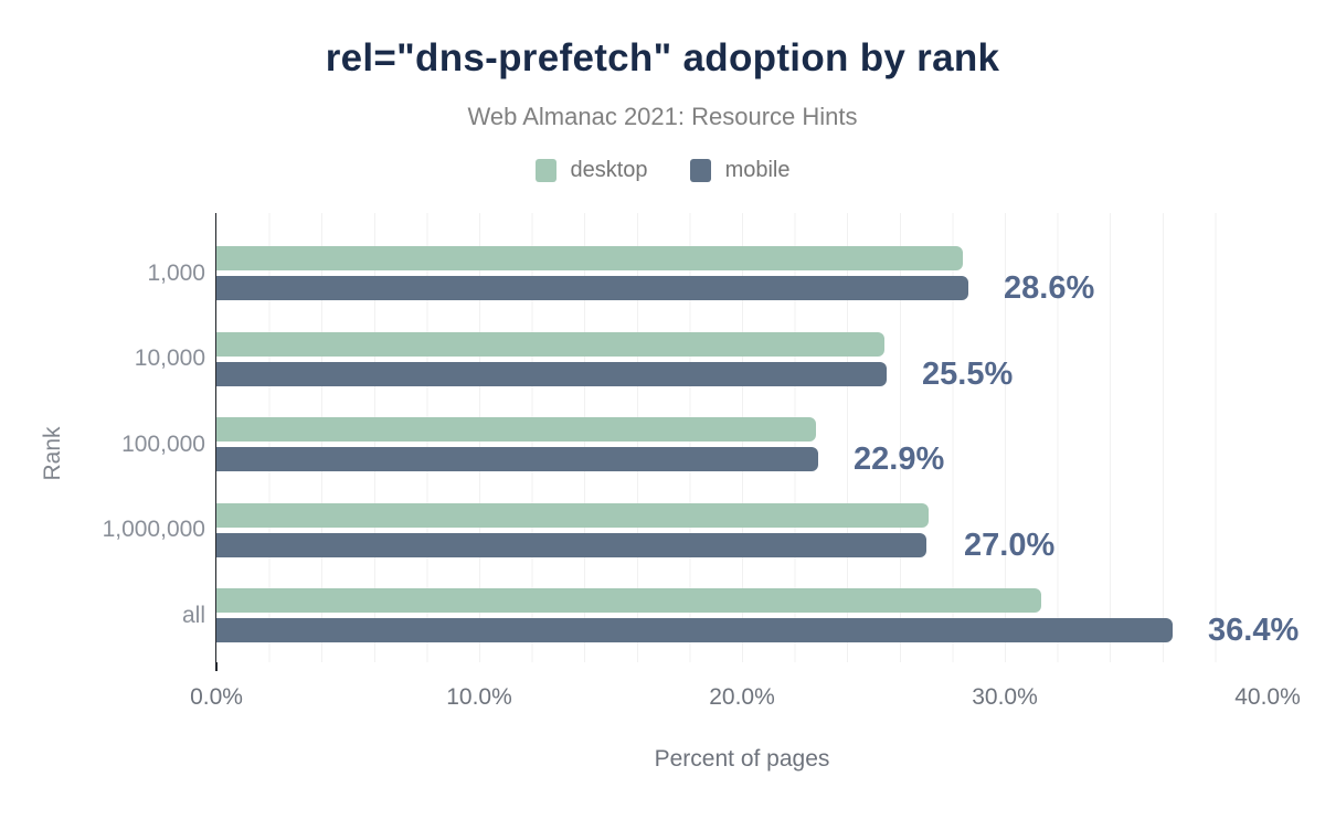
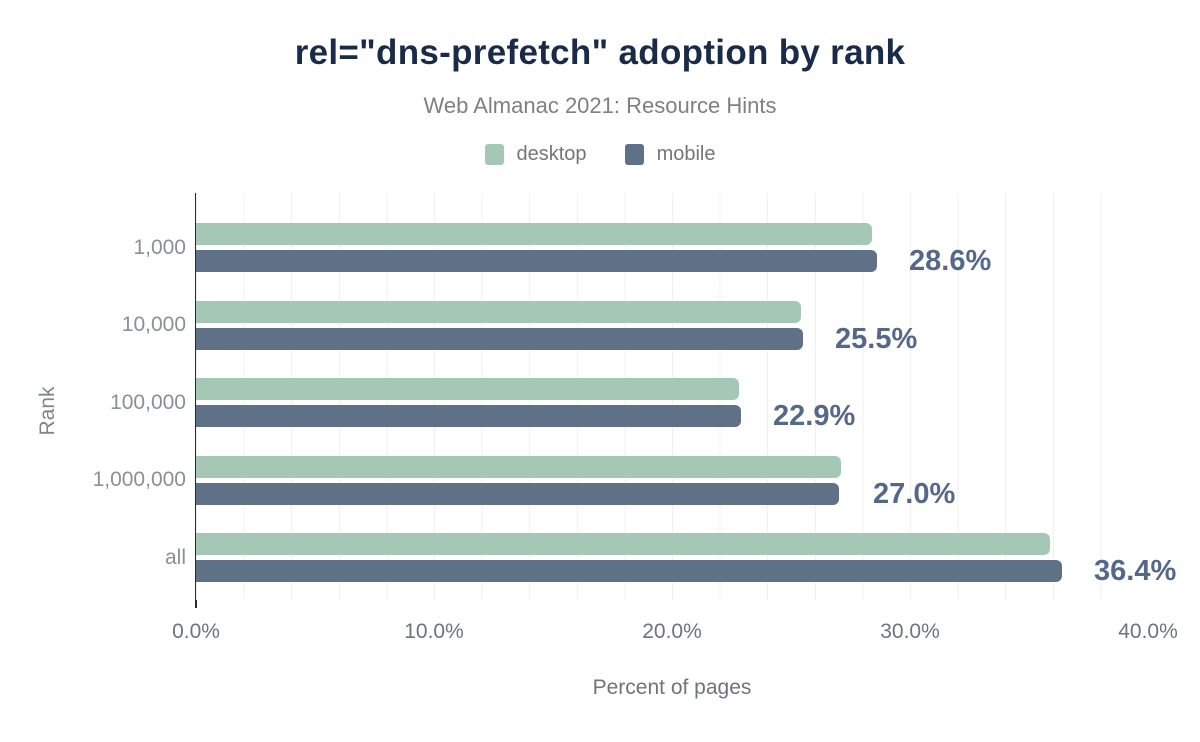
desktop/all: 31.4% -> 35.9%
